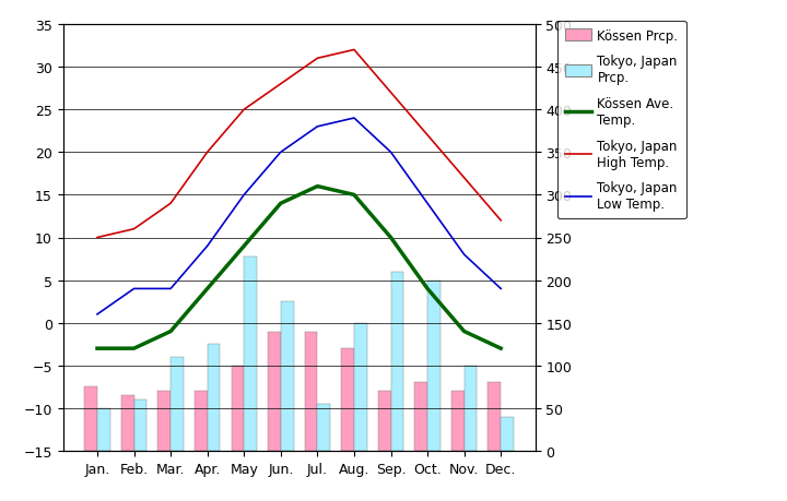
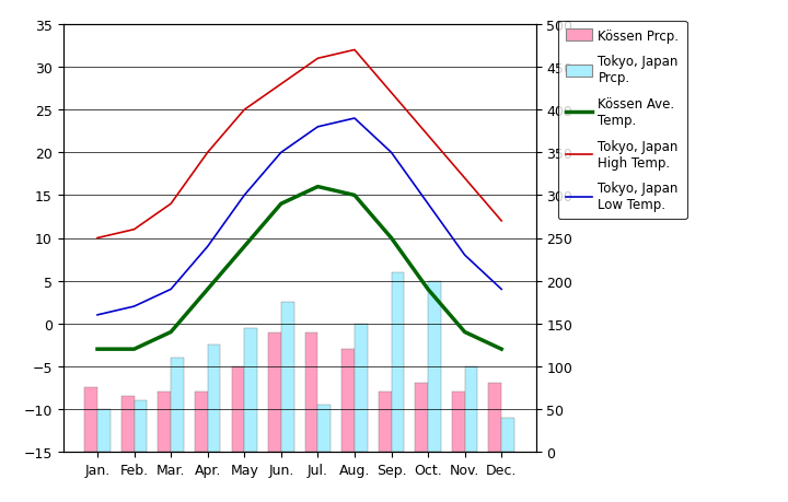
Tokyo, Japan Low Temp./Feb.: 4 -> 2
Tokyo, Japan Prcp./May: 228 -> 145
